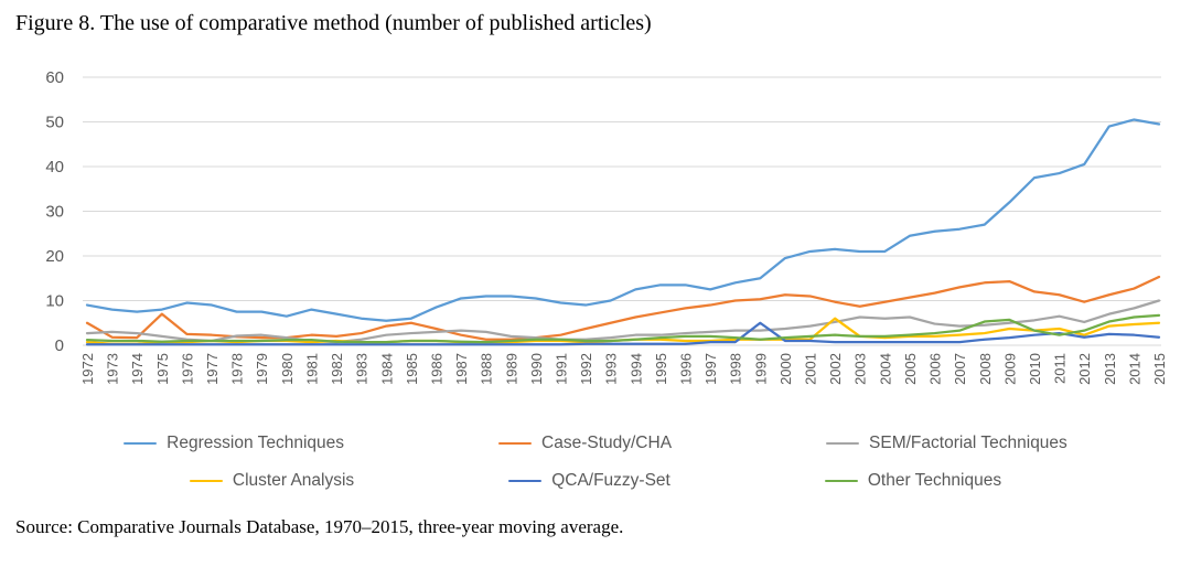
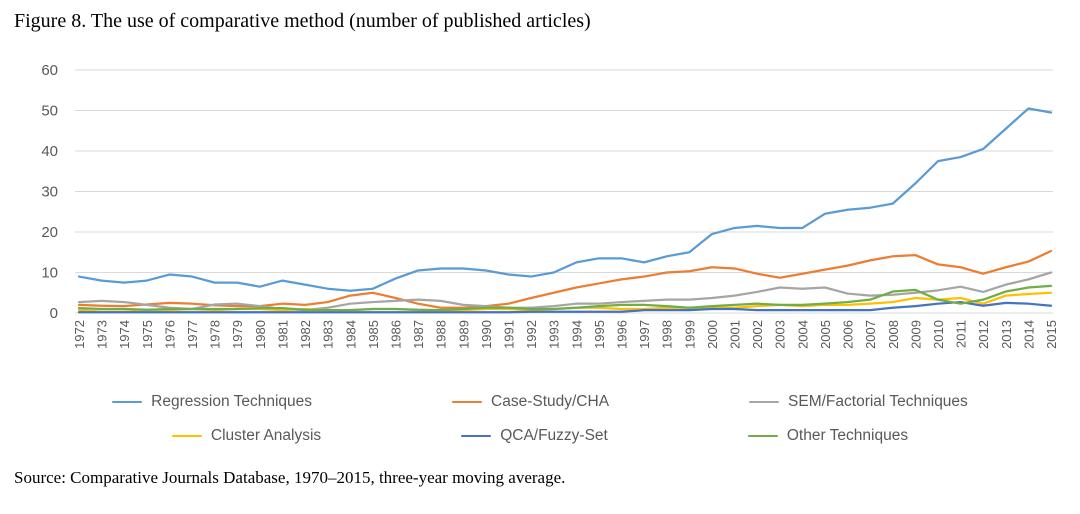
Case-Study/CHA/1972: 5 -> 2
Case-Study/CHA/1975: 7 -> 2
QCA/Fuzzy-Set/1999: 5 -> 1
Cluster Analysis/2002: 6 -> 2
Regression Techniques/2013: 49 -> 46
